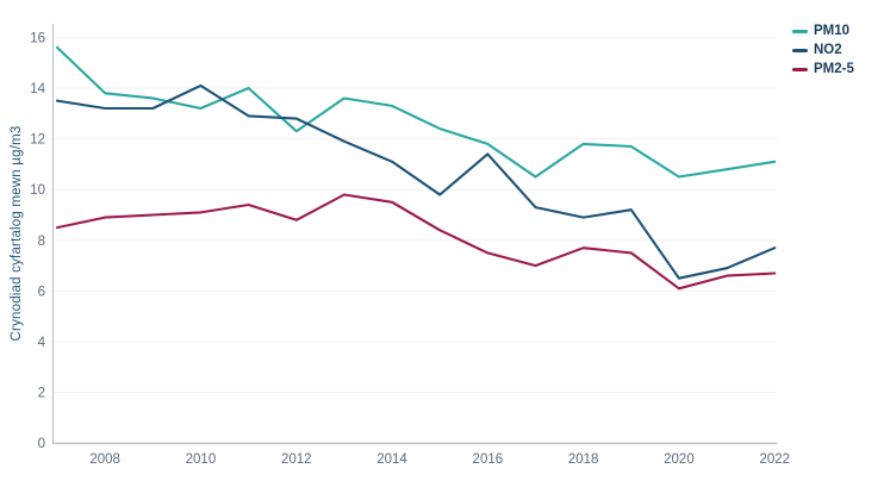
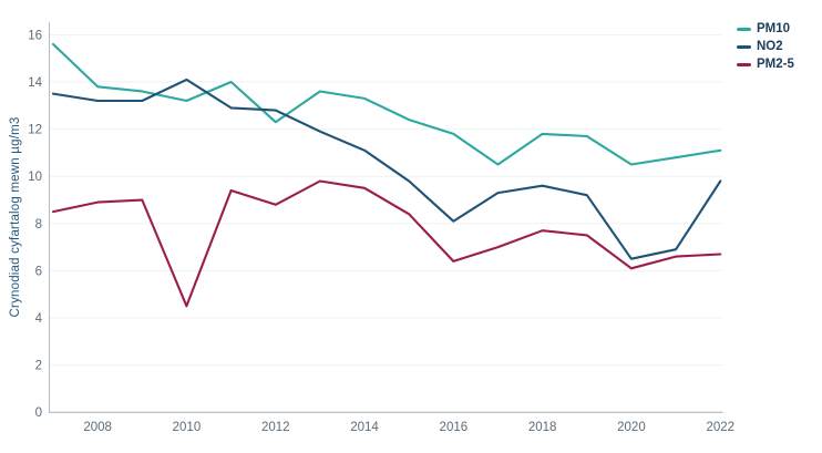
PM2-5/2010: 9.1 -> 4.5
NO2/2016: 11.4 -> 8.1
PM2-5/2016: 7.5 -> 6.4
NO2/2018: 8.9 -> 9.6
NO2/2022: 7.7 -> 9.8
